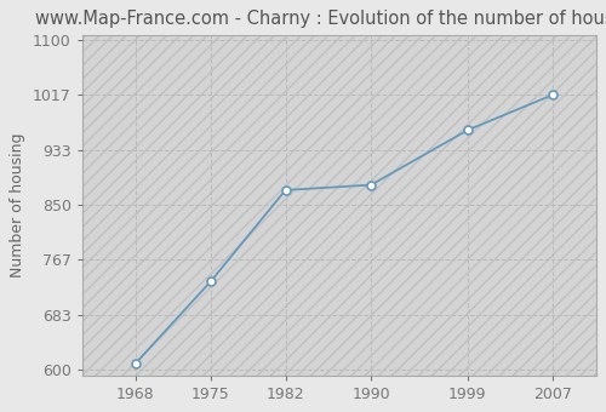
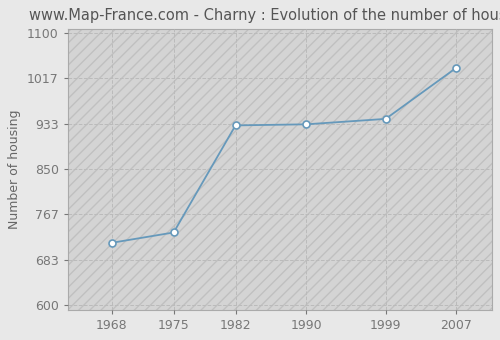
1968: 609 -> 714
1982: 872 -> 930
1990: 880 -> 932
1999: 963 -> 942
2007: 1017 -> 1036
